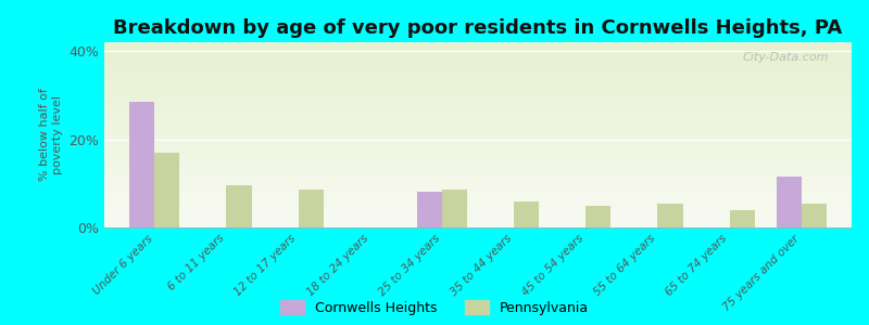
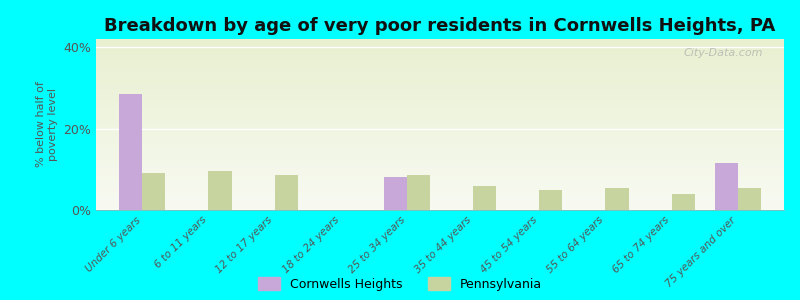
Pennsylvania/Under 6 years: 17.0% -> 9.0%
